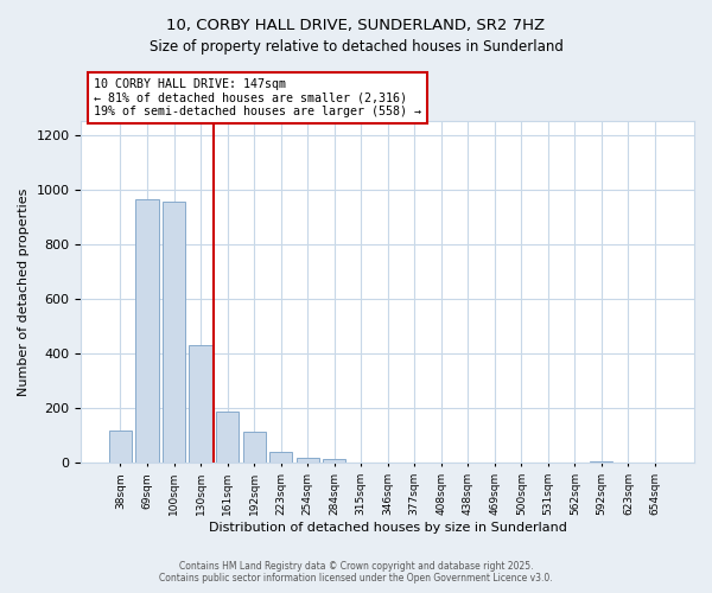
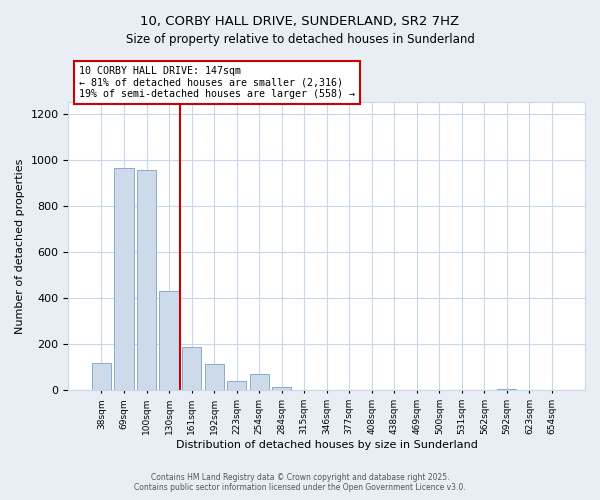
254sqm: 20 -> 70
